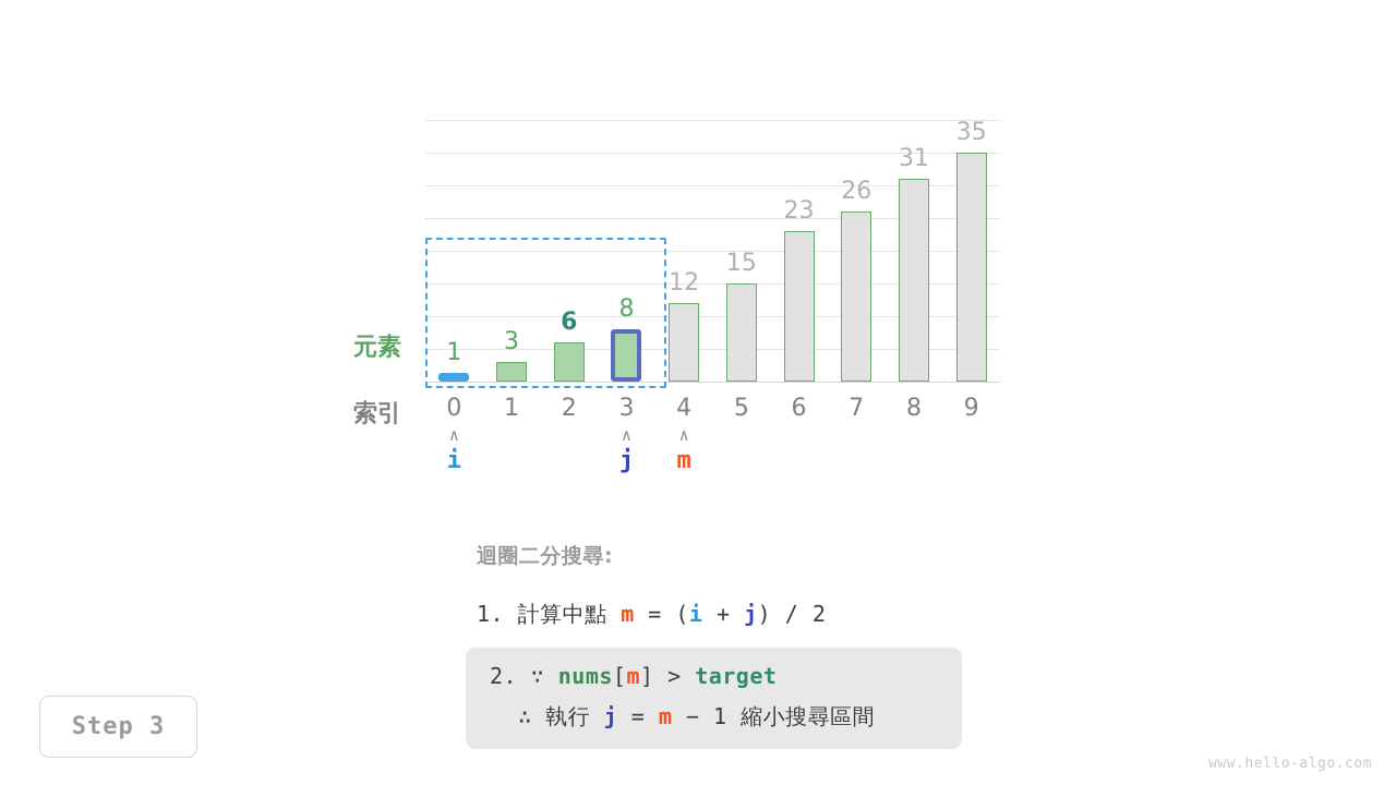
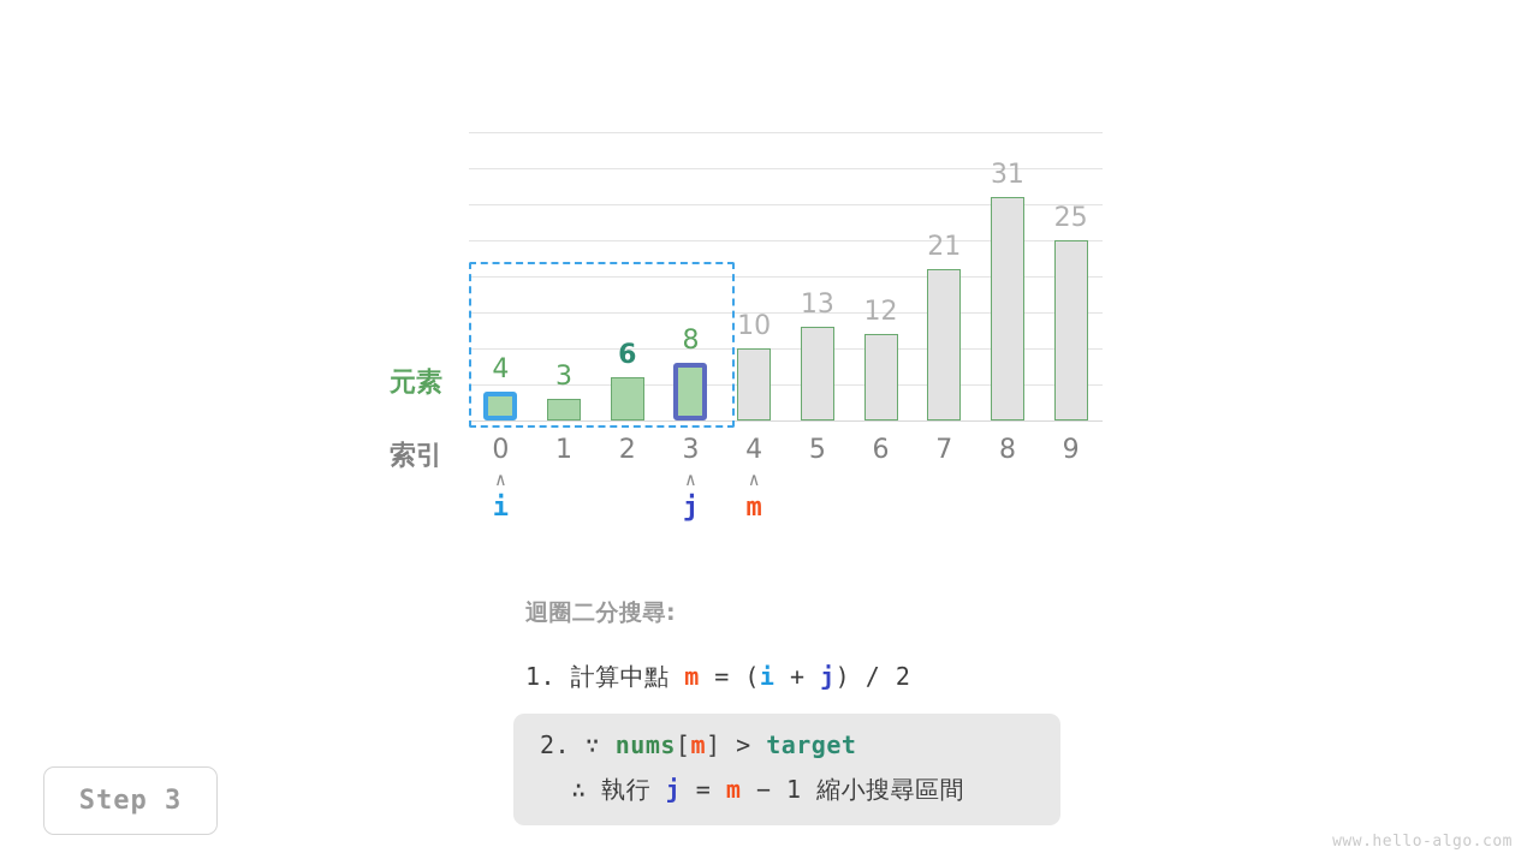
0: 1 -> 4
4: 12 -> 10
5: 15 -> 13
6: 23 -> 12
7: 26 -> 21
9: 35 -> 25
